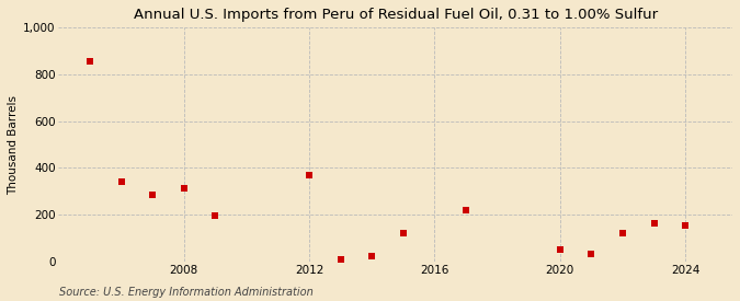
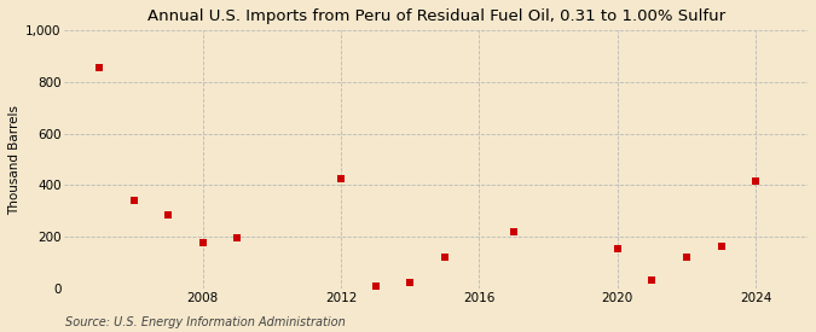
2008: 313 -> 175
2012: 368 -> 425
2020: 50 -> 155
2024: 155 -> 415
